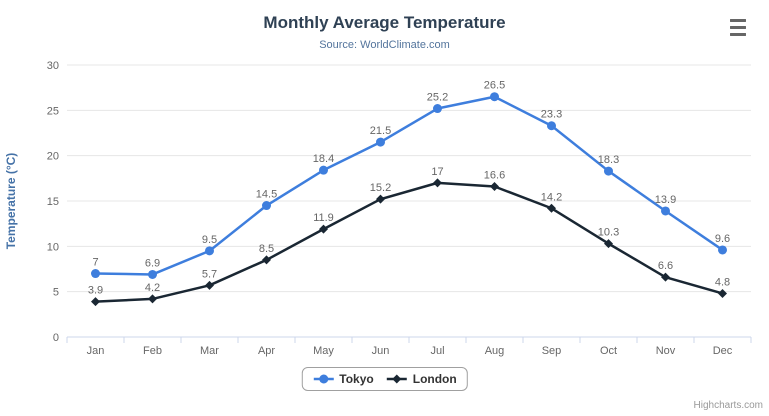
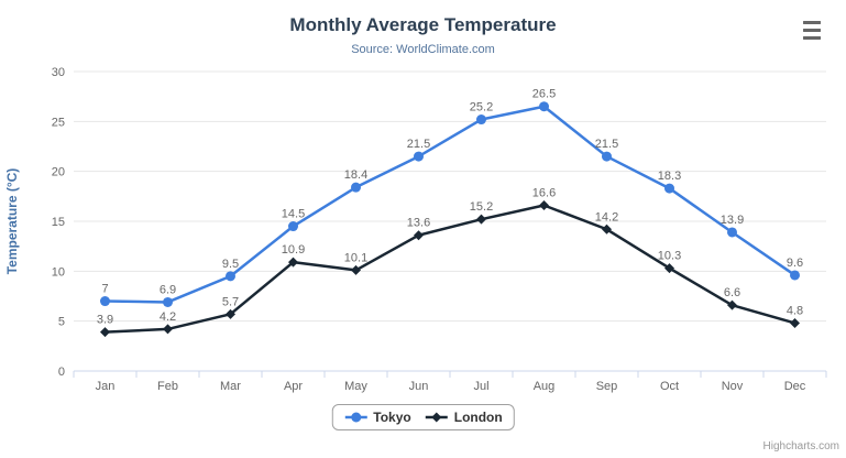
London/Apr: 8.5 -> 10.9
London/May: 11.9 -> 10.1
London/Jun: 15.2 -> 13.6
London/Jul: 17 -> 15.2
Tokyo/Sep: 23.3 -> 21.5
